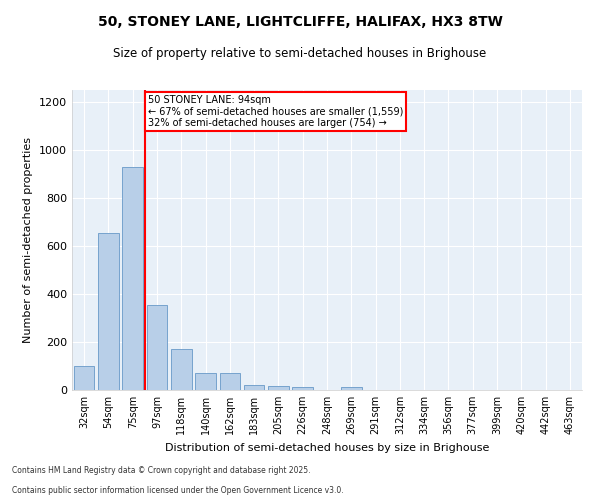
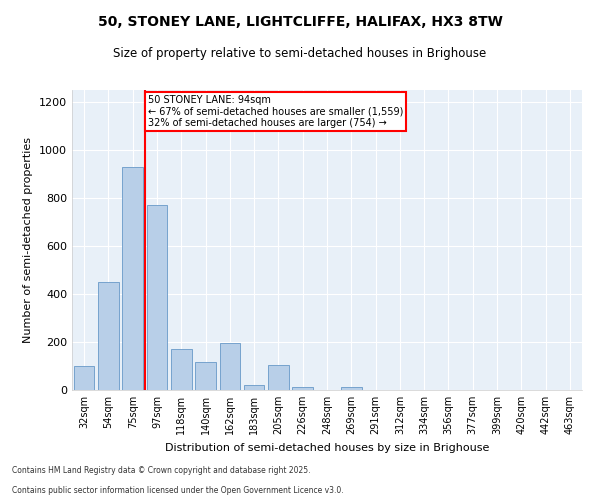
54sqm: 655 -> 450
97sqm: 355 -> 770
140sqm: 72 -> 115
162sqm: 72 -> 195
205sqm: 18 -> 105
